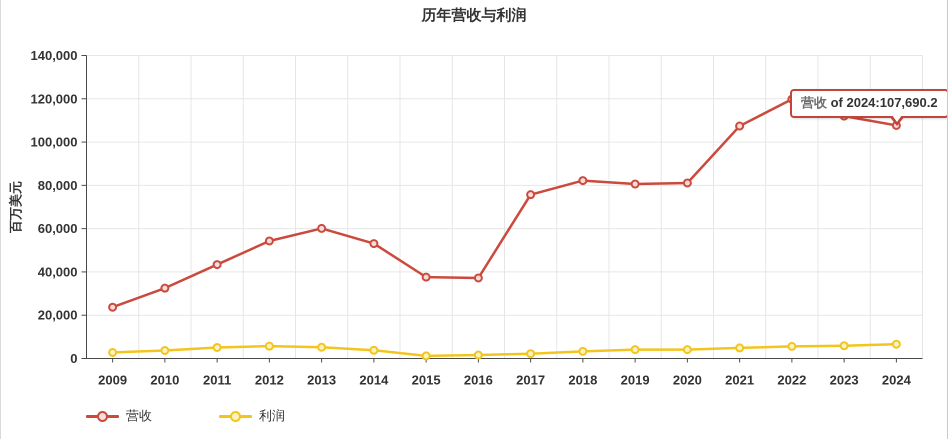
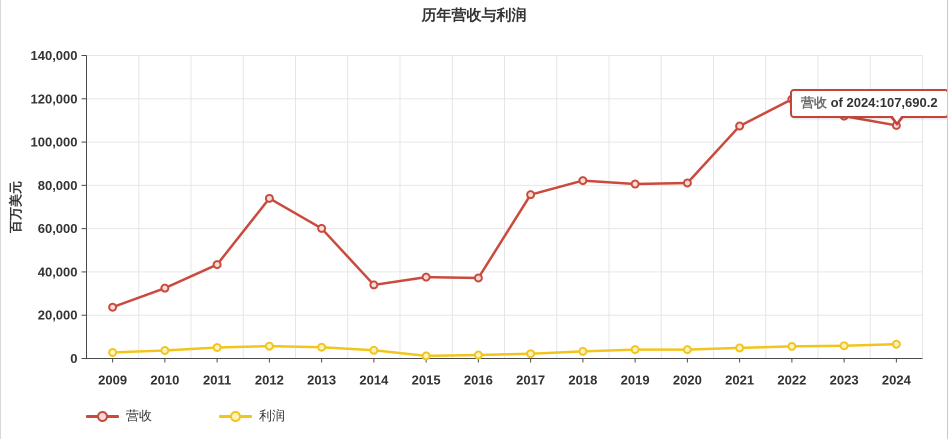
营收/2012: 54000 -> 74000
营收/2014: 53000 -> 34000
